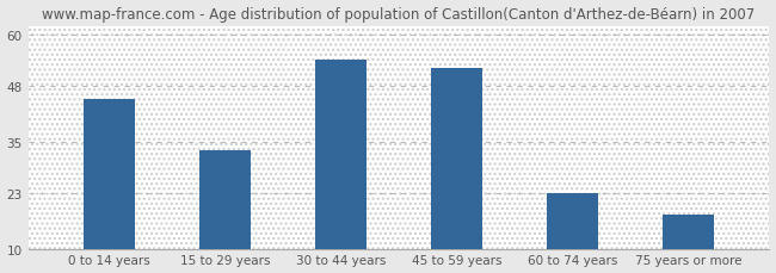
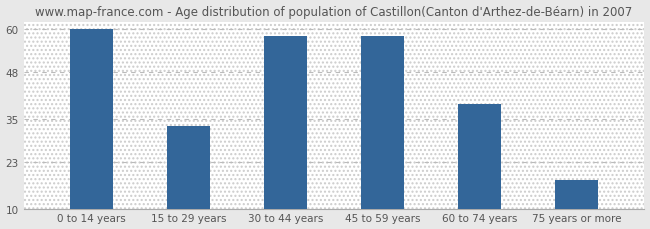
0 to 14 years: 45 -> 60
30 to 44 years: 54 -> 58
45 to 59 years: 52 -> 58
60 to 74 years: 23 -> 39
